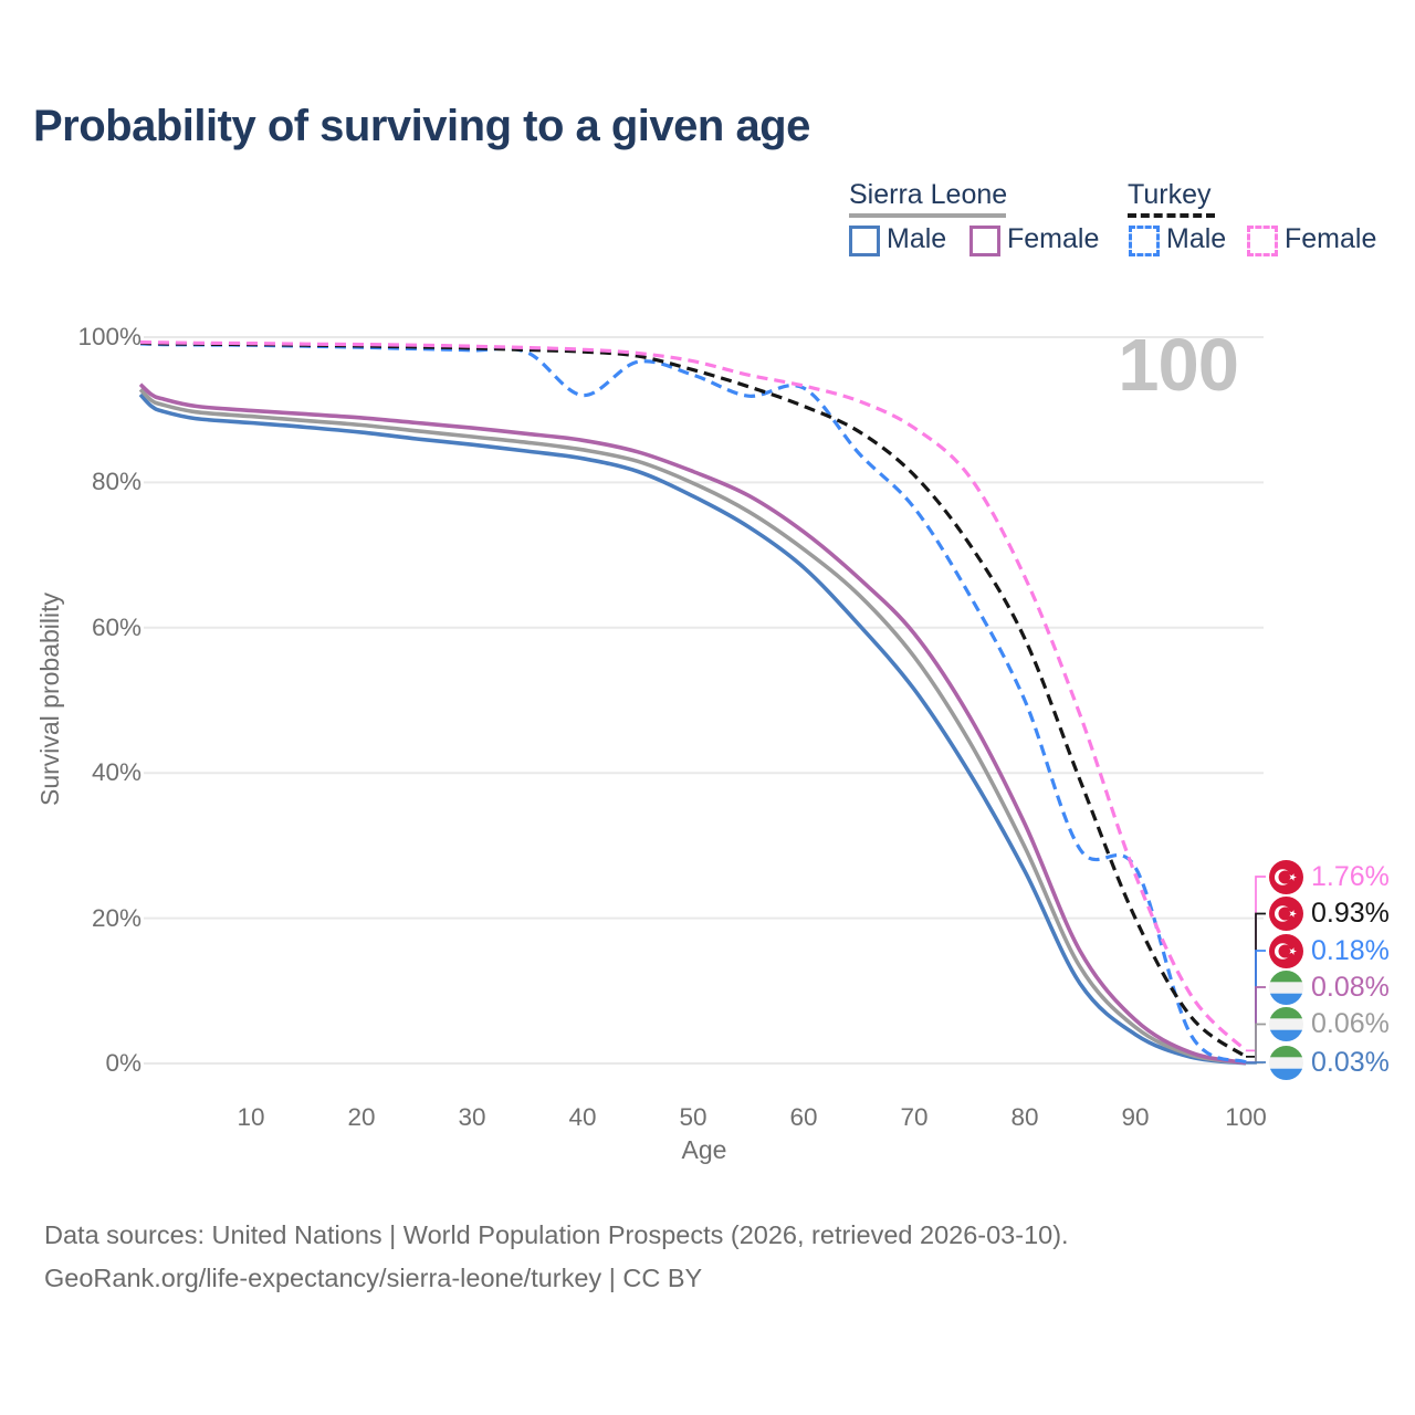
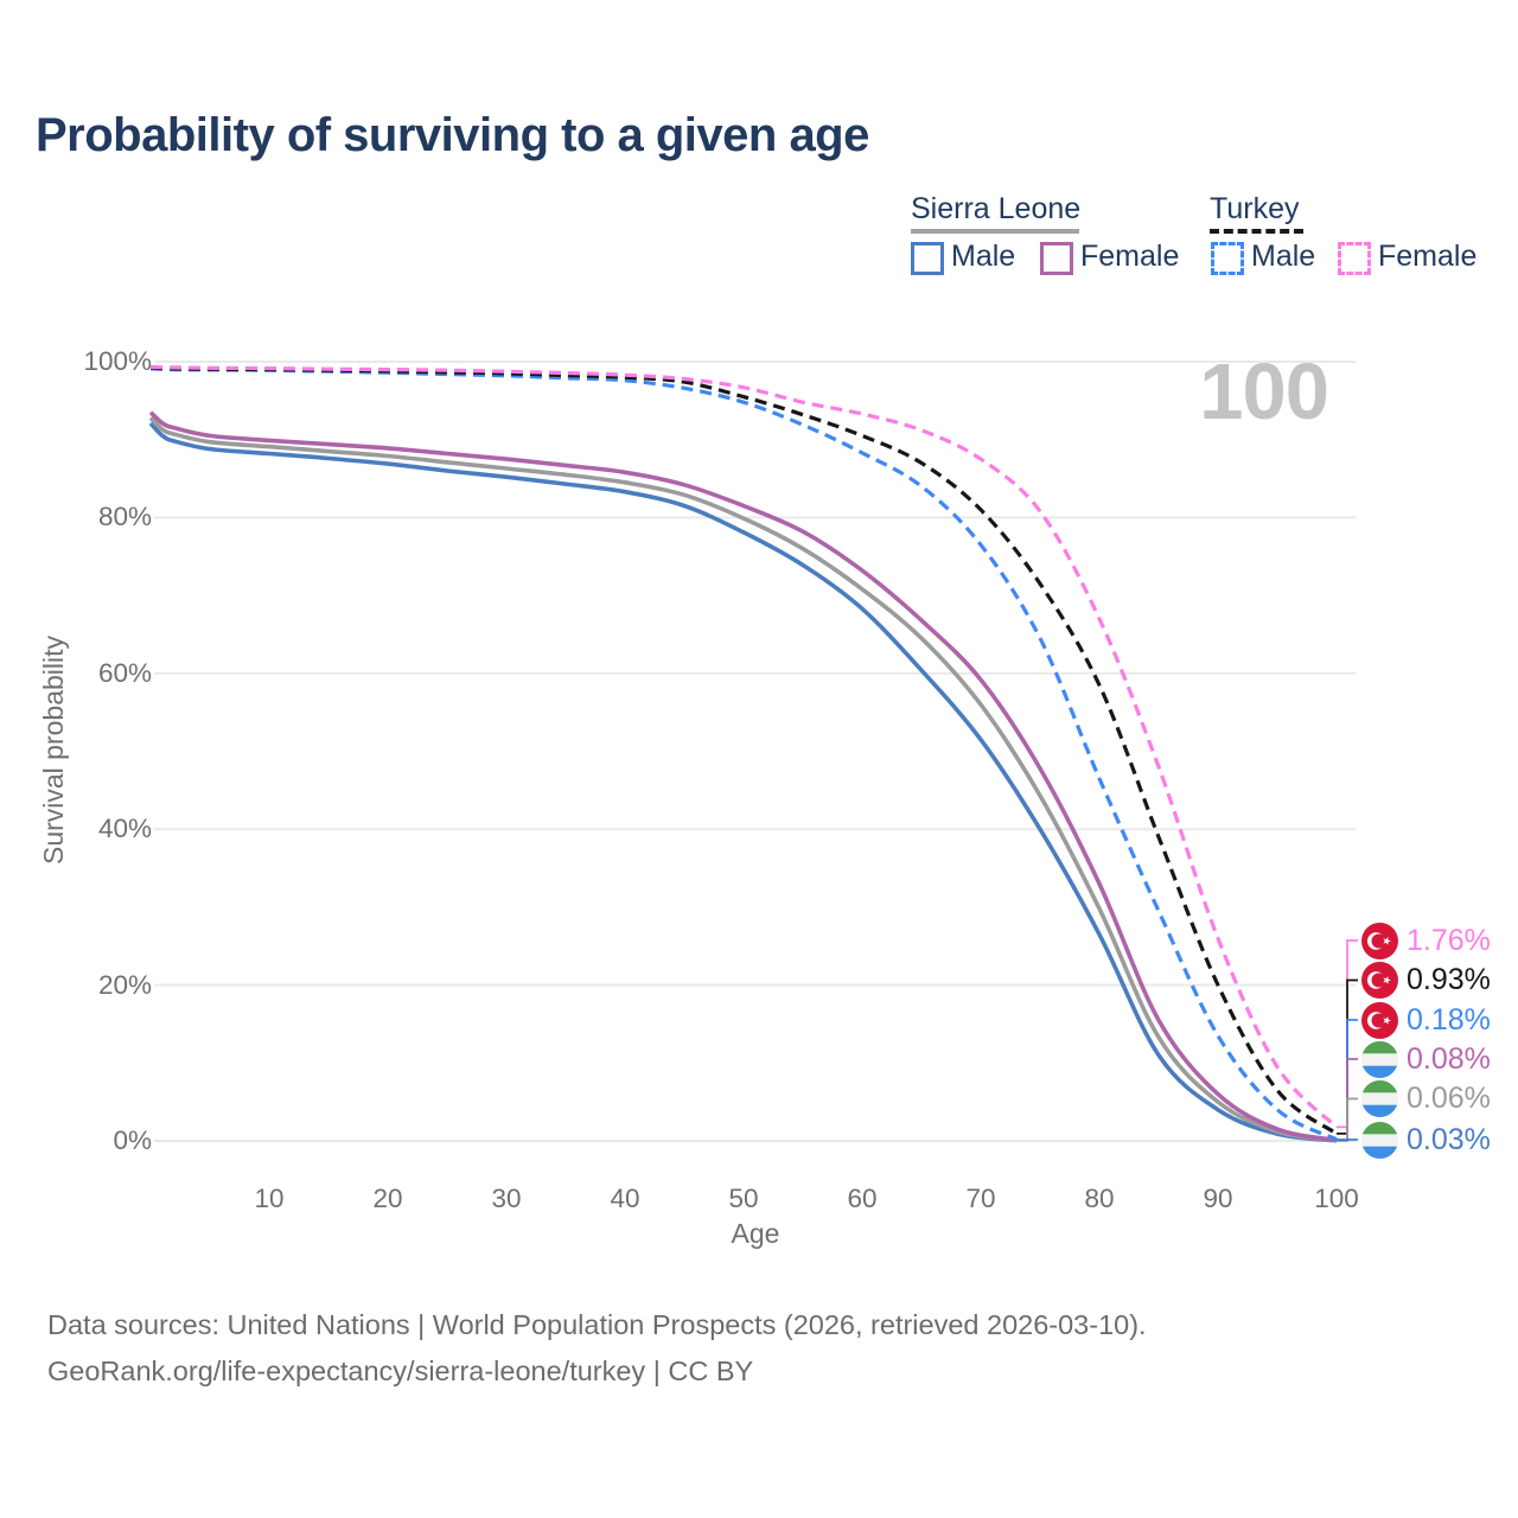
Turkey Male/40: 92% -> 98%
Turkey Male/60: 93% -> 88%
Turkey Male/80: 50% -> 46%
Turkey Male/90: 27% -> 14%
